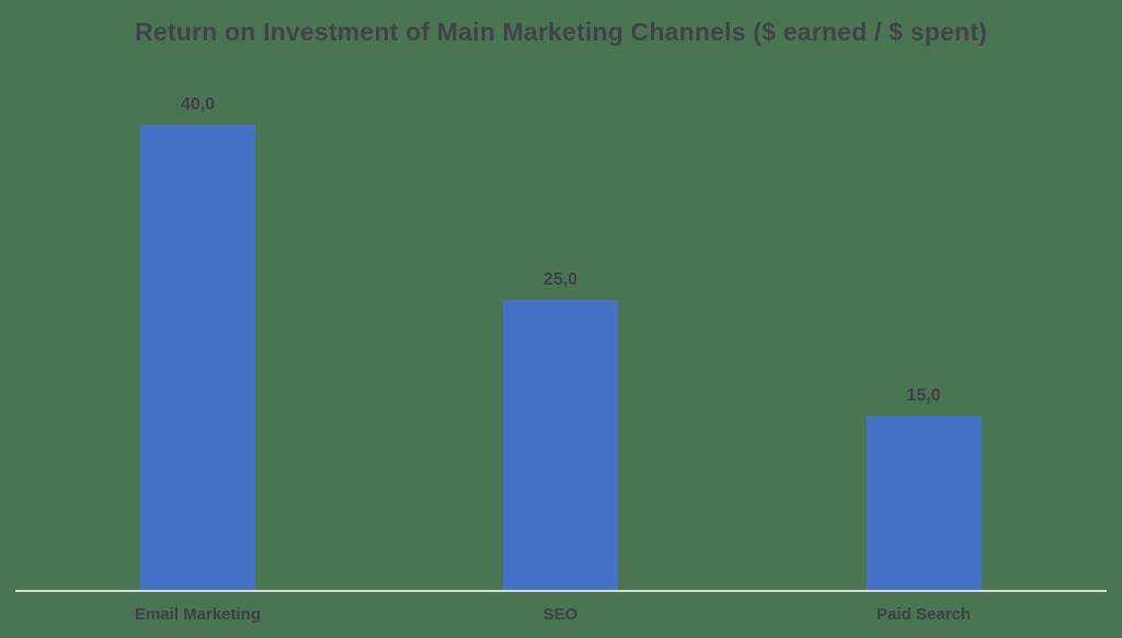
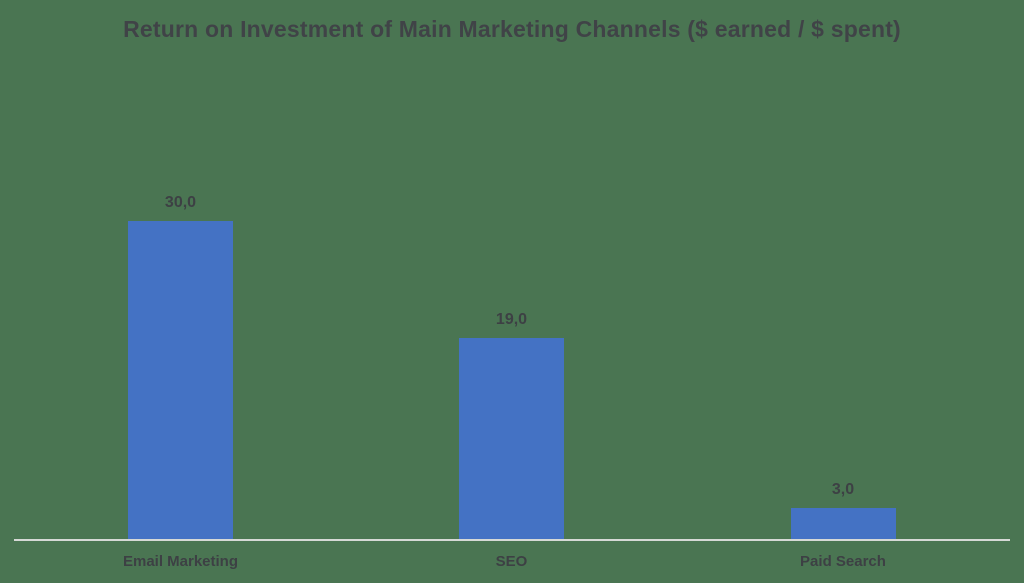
Email Marketing: 40,0 -> 30,0
SEO: 25,0 -> 19,0
Paid Search: 15,0 -> 3,0
